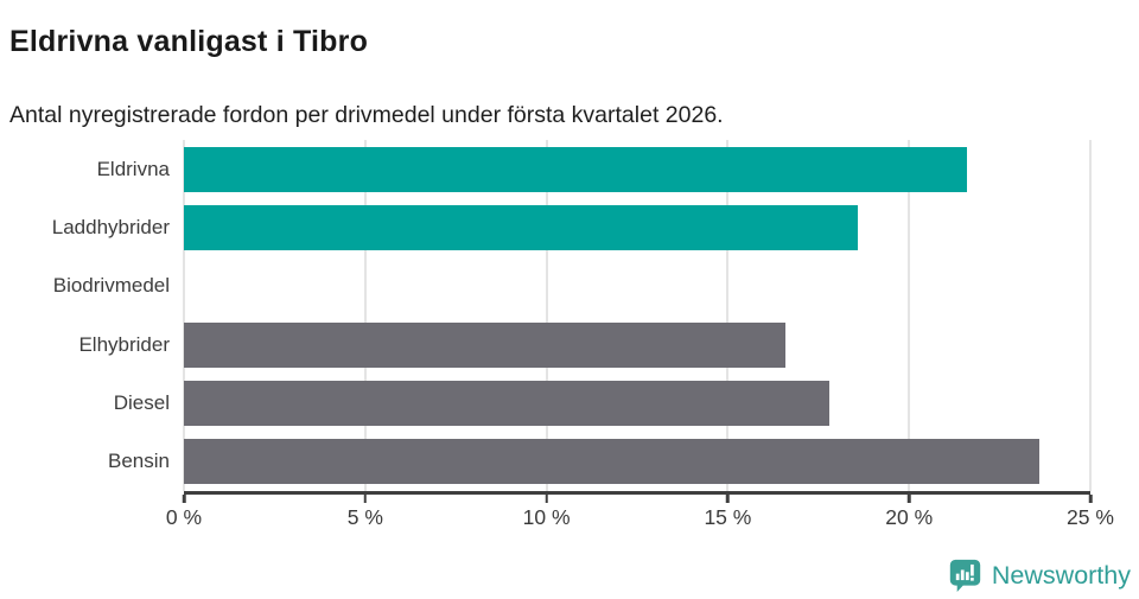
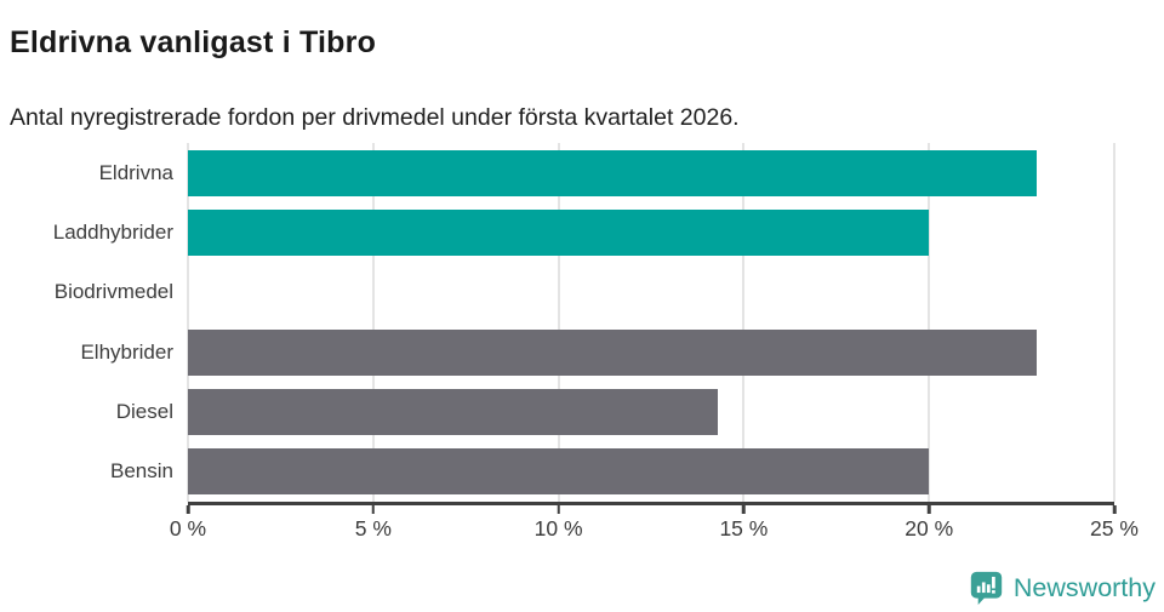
Eldrivna: 21.6% -> 22.9%
Laddhybrider: 18.6% -> 20.0%
Elhybrider: 16.6% -> 22.9%
Diesel: 17.8% -> 14.3%
Bensin: 23.6% -> 20.0%
